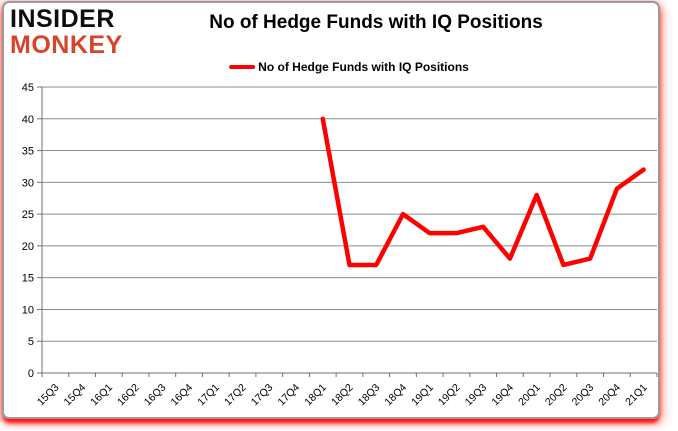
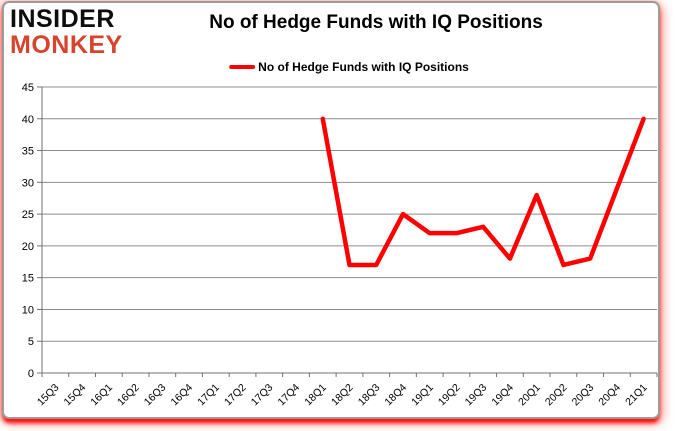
21Q1: 32 -> 40
